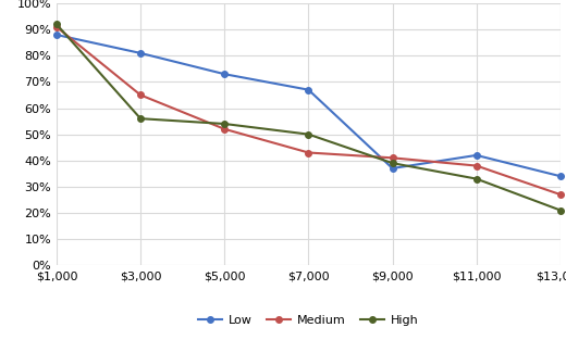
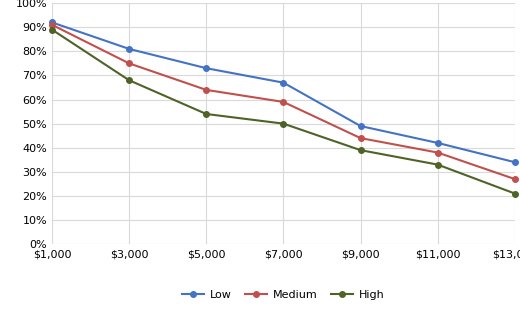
Low/$1,000: 88% -> 92%
High/$1,000: 92% -> 89%
Medium/$3,000: 65% -> 75%
High/$3,000: 56% -> 68%
Medium/$5,000: 52% -> 64%
Medium/$7,000: 43% -> 59%
Low/$9,000: 37% -> 49%
Medium/$9,000: 41% -> 44%
